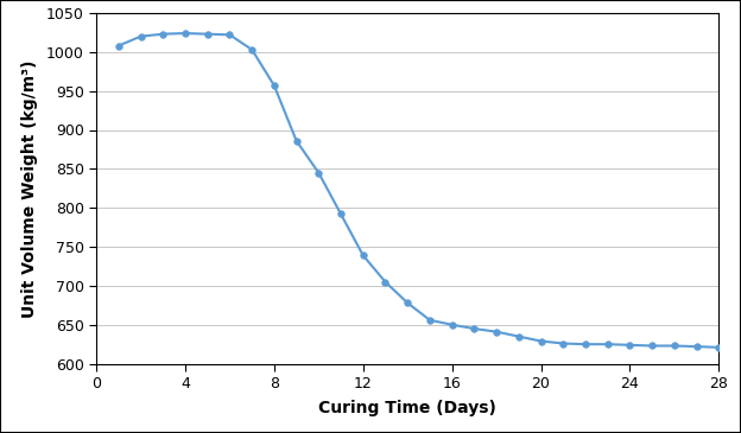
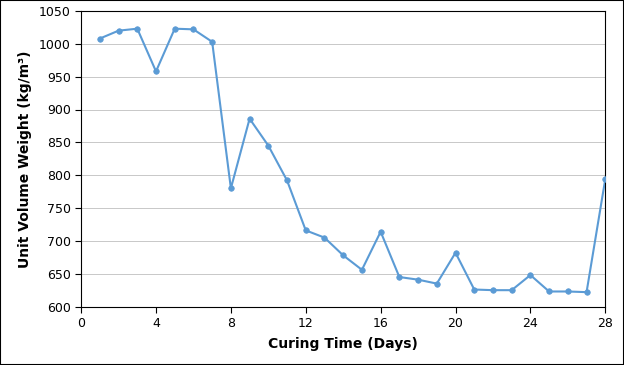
4: 1024 -> 958
8: 957 -> 780
12: 739 -> 716
16: 650 -> 714
20: 629 -> 682
24: 624 -> 648
28: 621 -> 794
